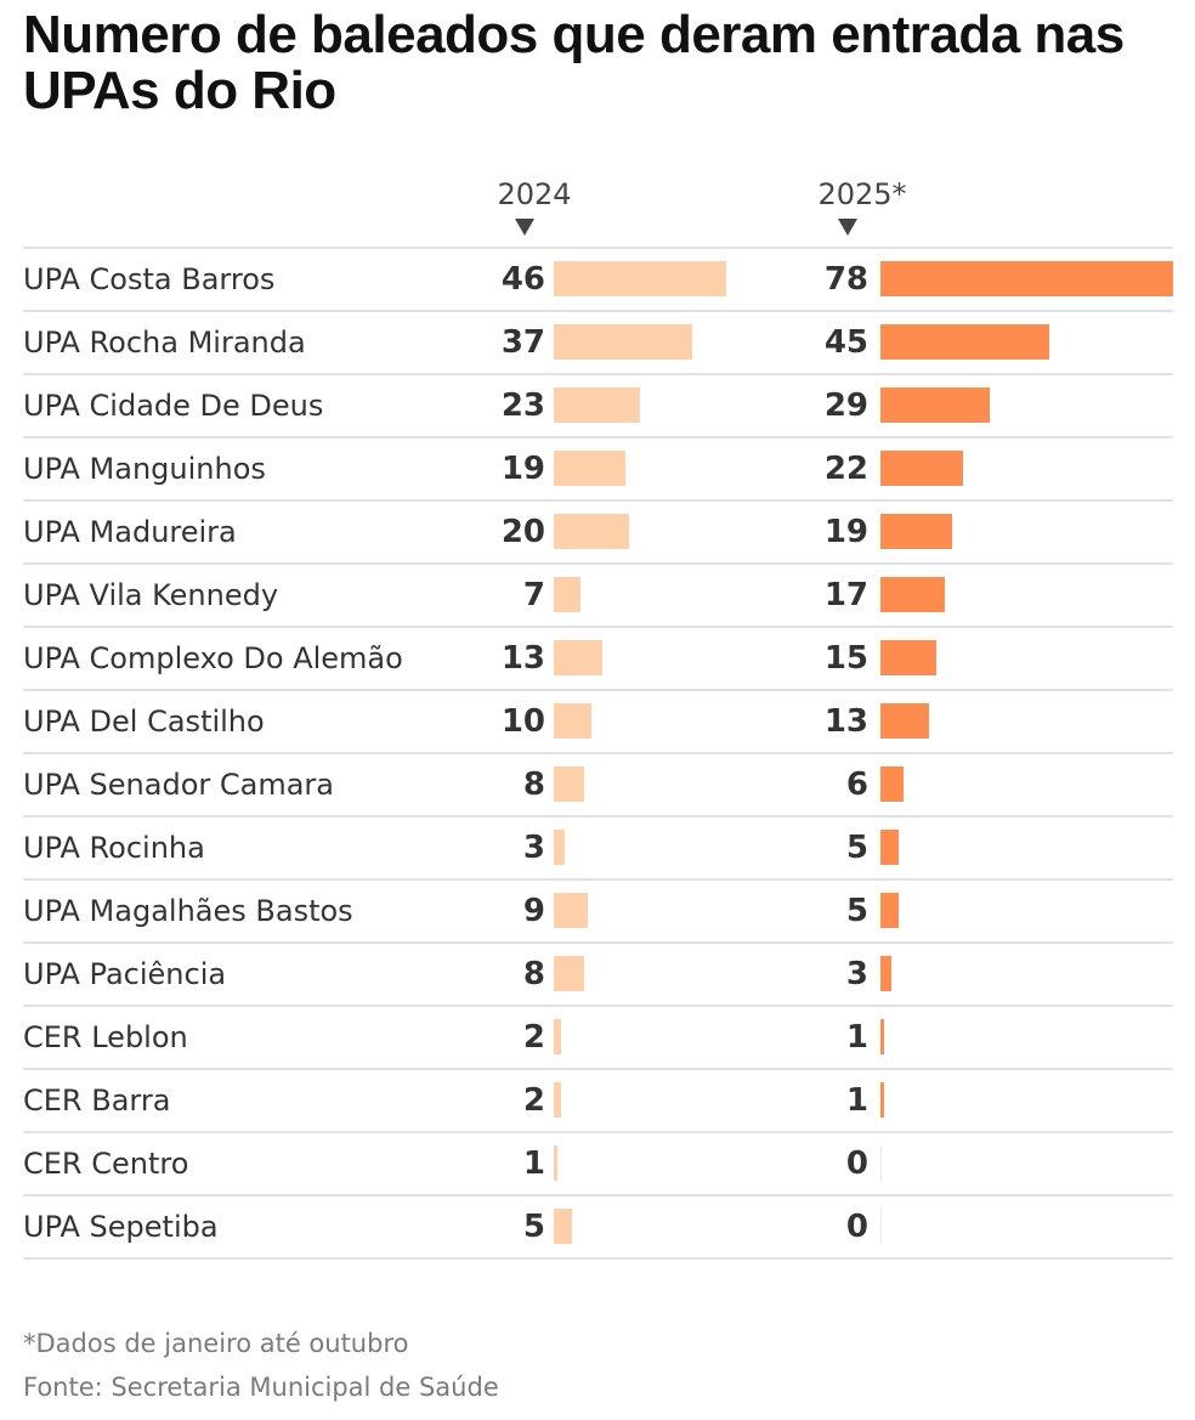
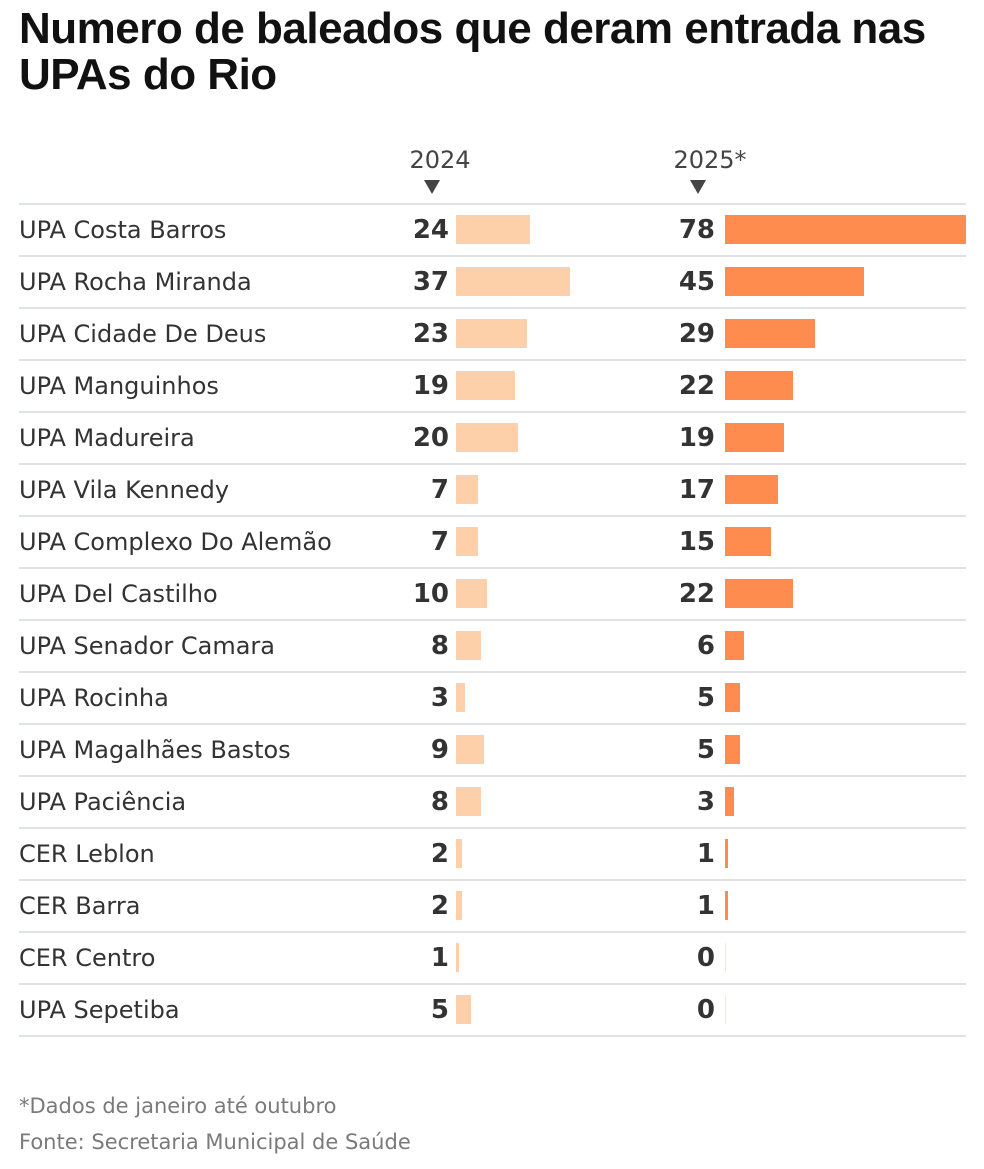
2024/UPA Costa Barros: 46 -> 24
2024/UPA Complexo Do Alemão: 13 -> 7
2025*/UPA Del Castilho: 13 -> 22
